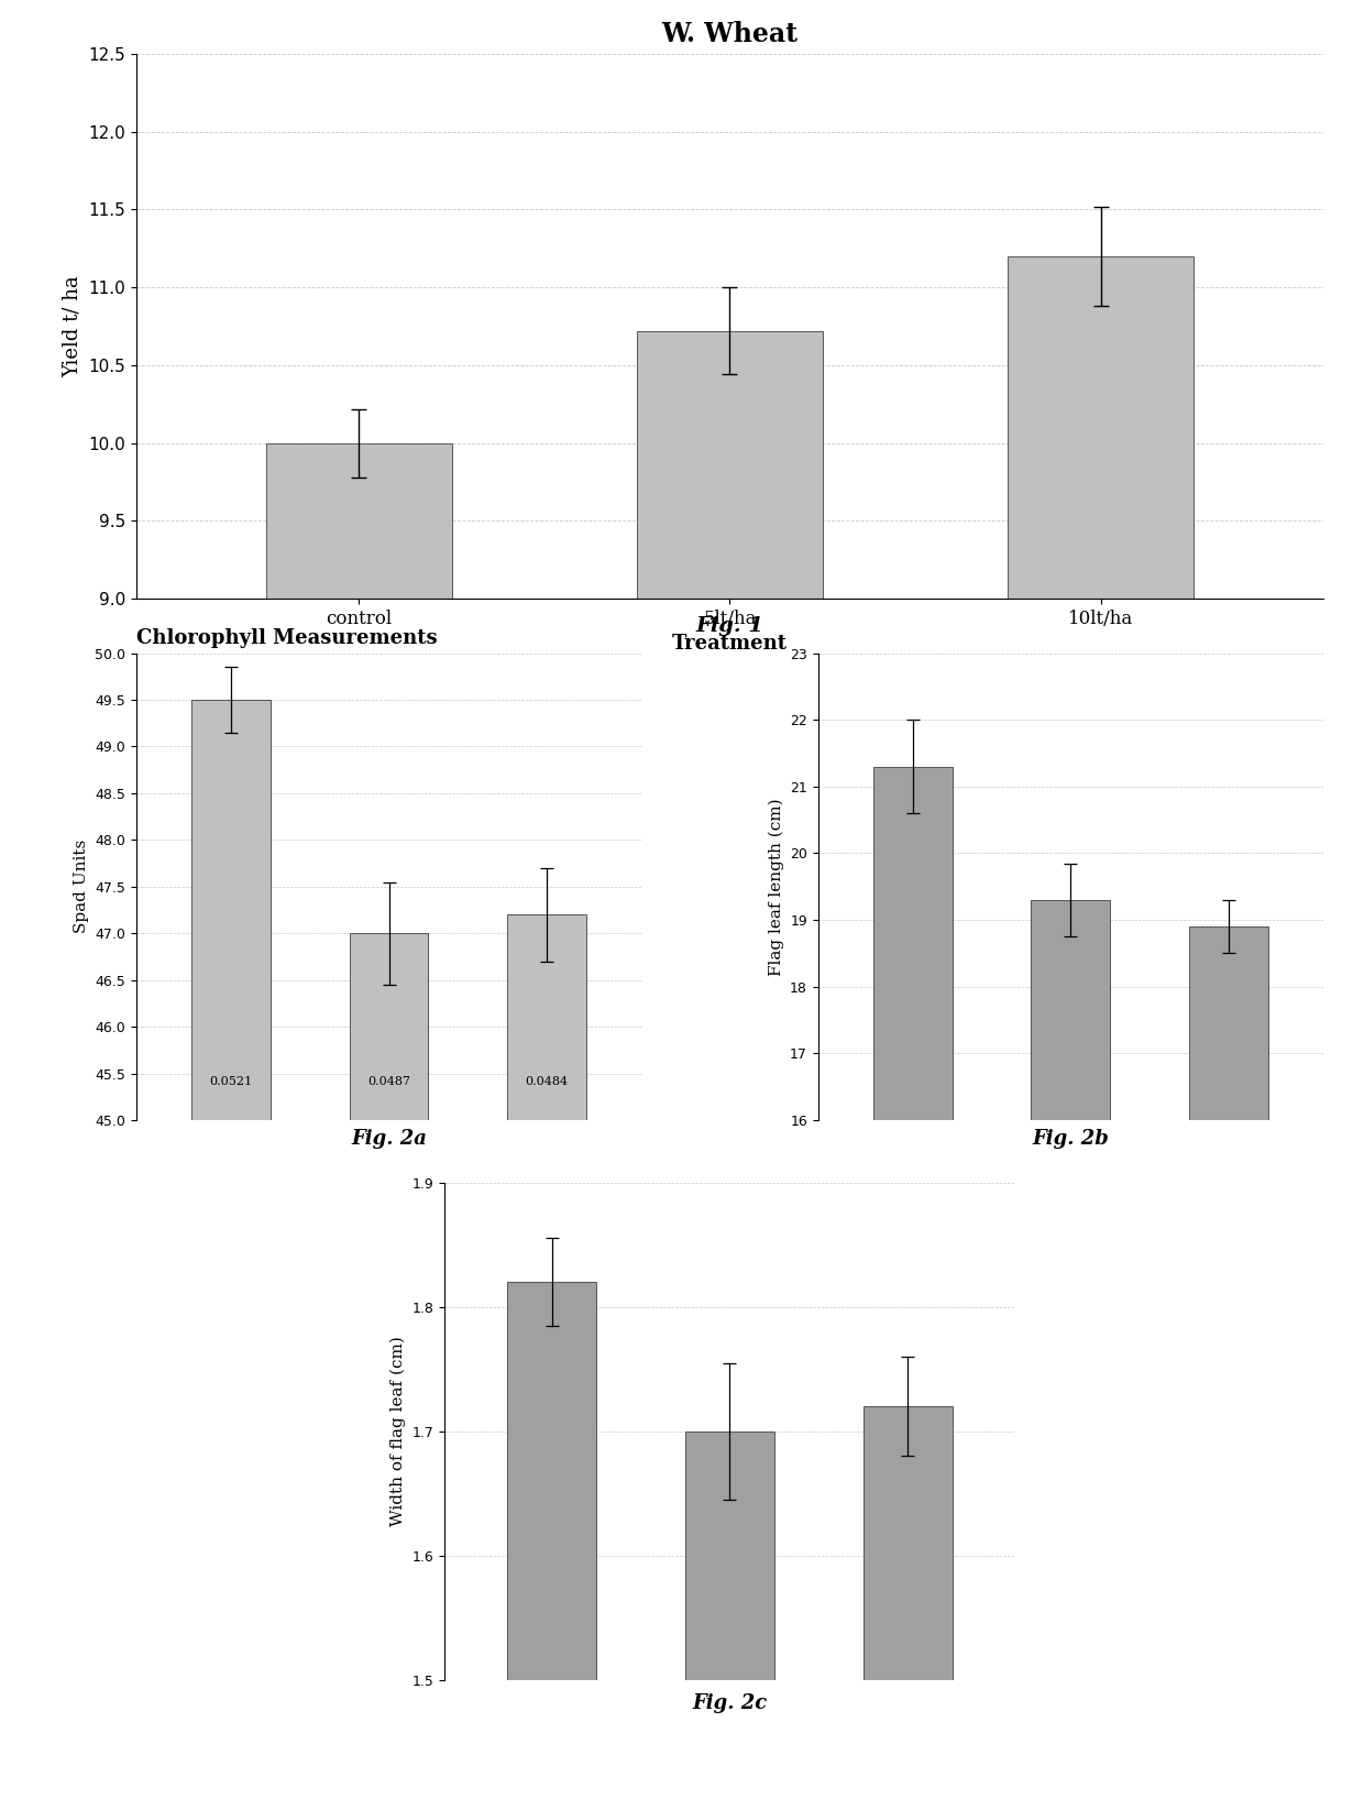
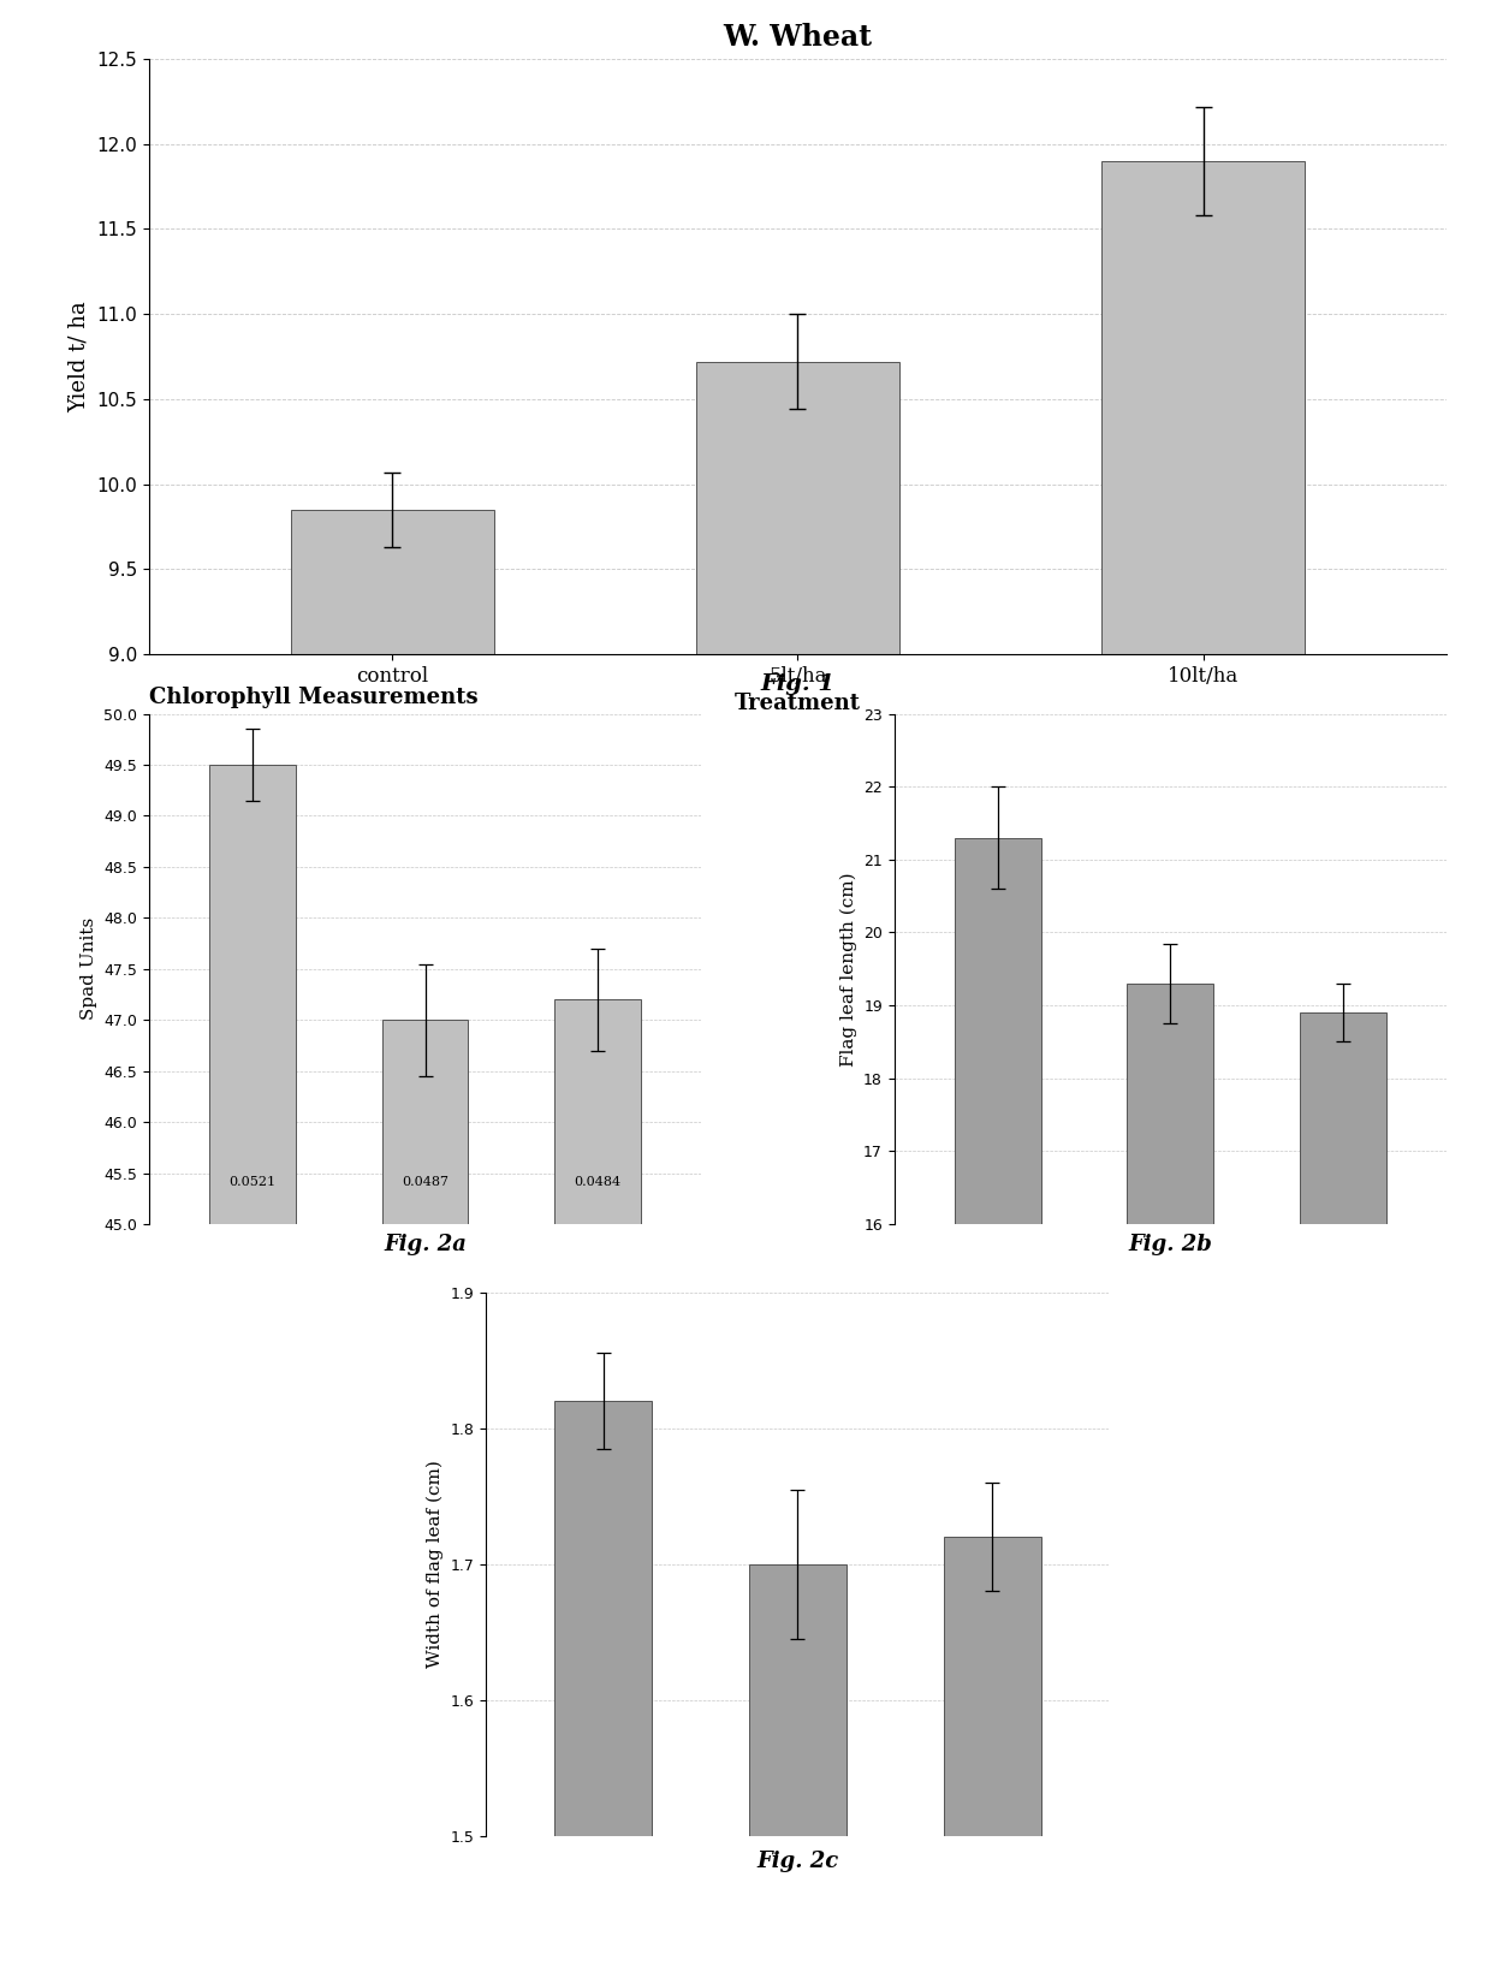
W. Wheat/control: 10.00 -> 9.85
W. Wheat/10lt/ha: 11.20 -> 11.90
